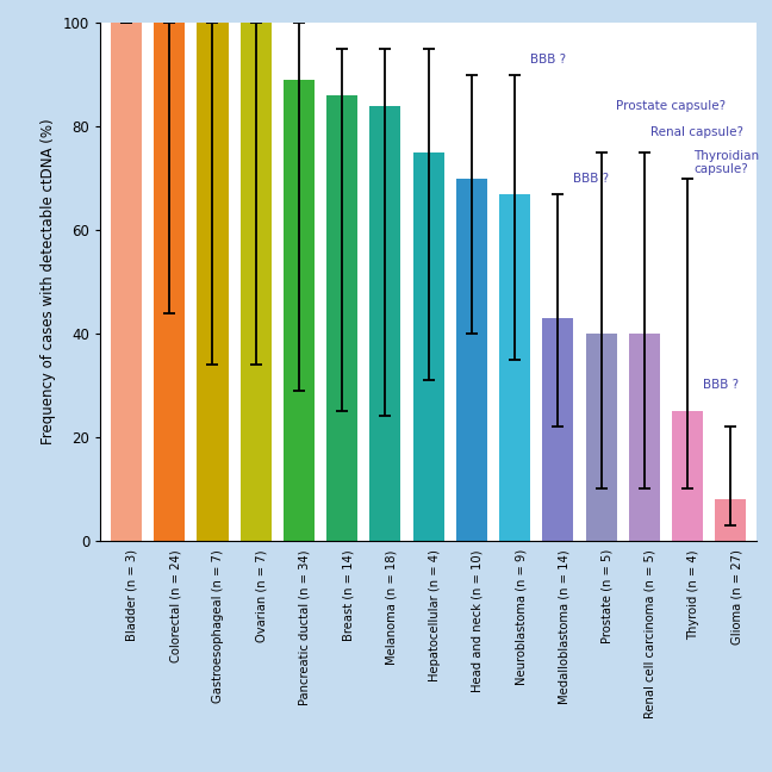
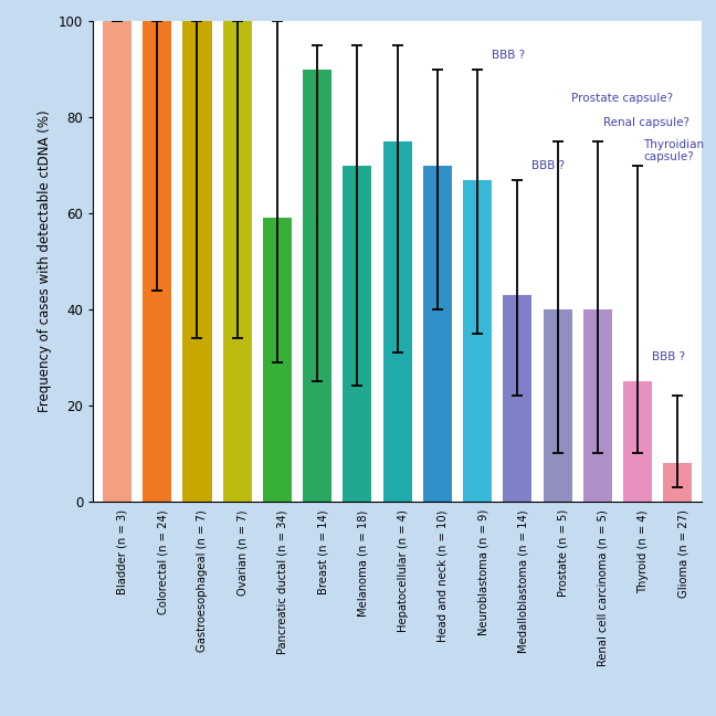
Pancreatic ductal (n = 34): 89 -> 59
Breast (n = 14): 86 -> 90
Melanoma (n = 18): 84 -> 70
